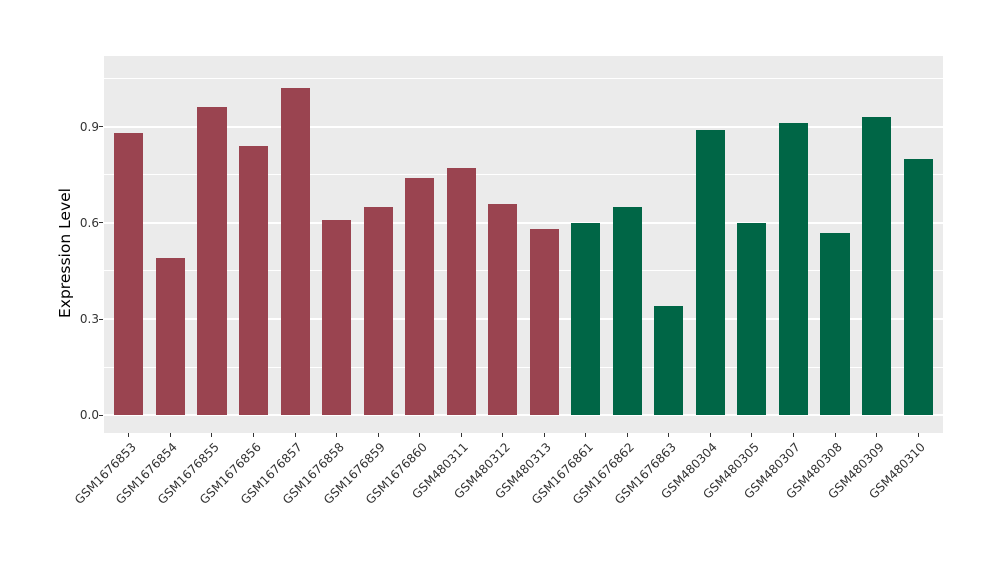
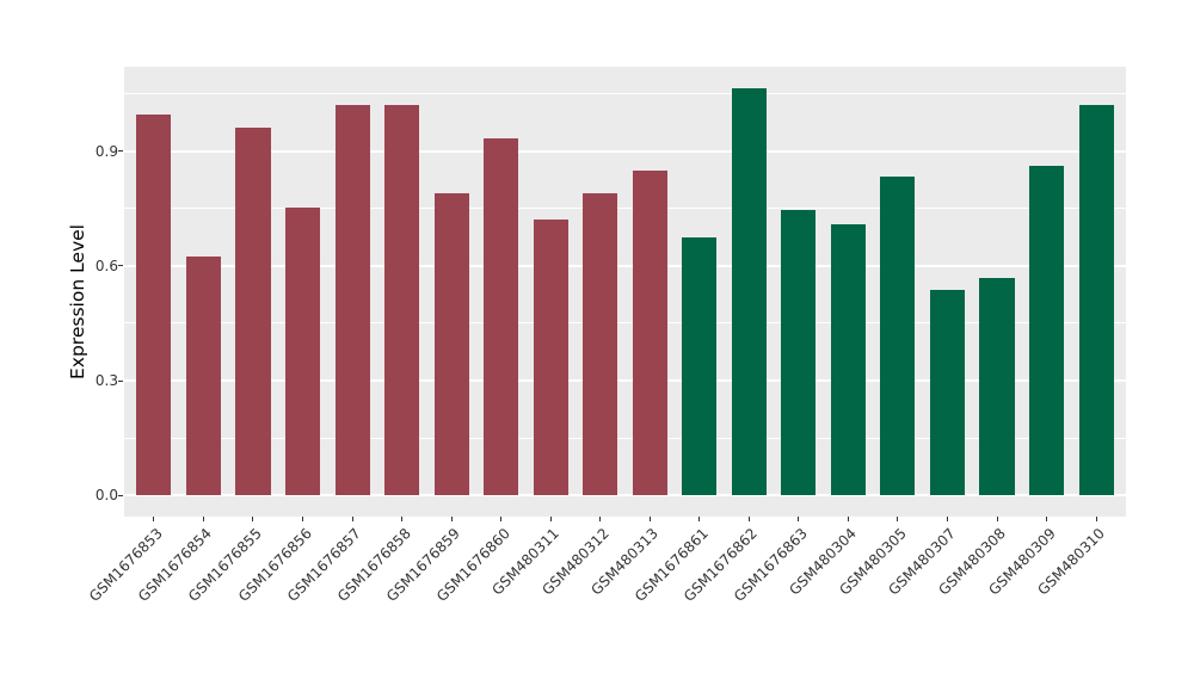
GSM1676853: 0.88 -> 0.99
GSM1676854: 0.49 -> 0.62
GSM1676856: 0.84 -> 0.75
GSM1676858: 0.61 -> 1.02
GSM1676859: 0.65 -> 0.79
GSM1676860: 0.74 -> 0.93
GSM480311: 0.77 -> 0.72
GSM480312: 0.66 -> 0.79
GSM480313: 0.58 -> 0.85
GSM1676861: 0.60 -> 0.68
GSM1676862: 0.65 -> 1.06
GSM1676863: 0.34 -> 0.75
GSM480304: 0.89 -> 0.71
GSM480305: 0.60 -> 0.83
GSM480307: 0.91 -> 0.54
GSM480309: 0.93 -> 0.86
GSM480310: 0.80 -> 1.02
